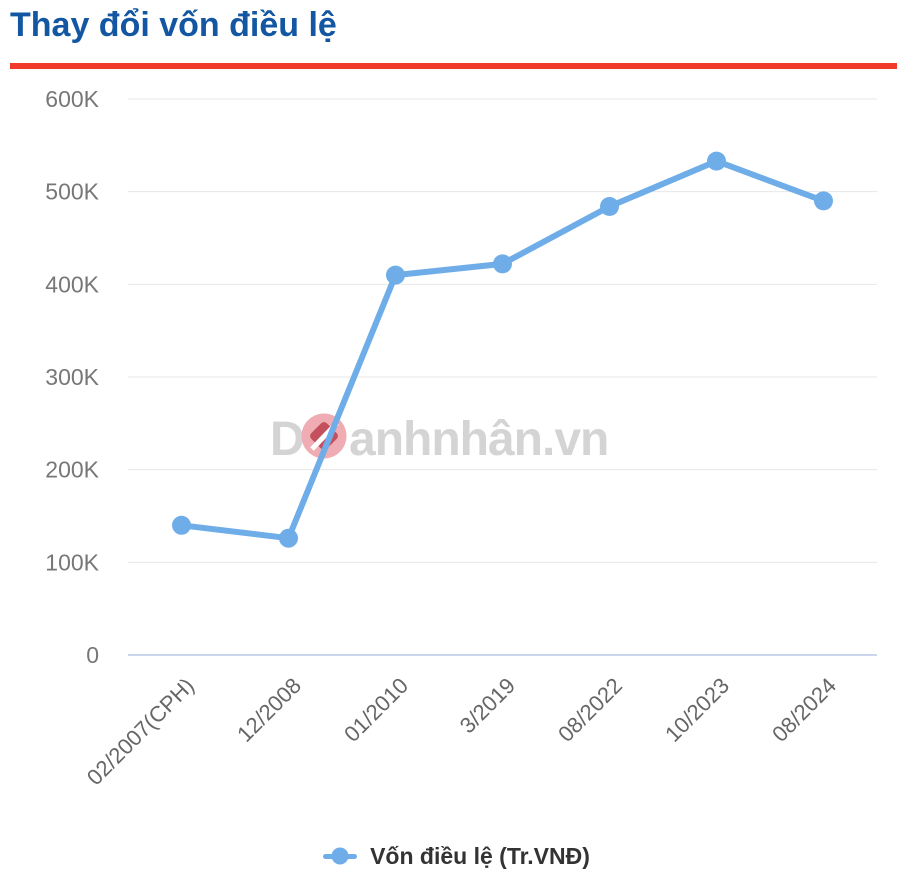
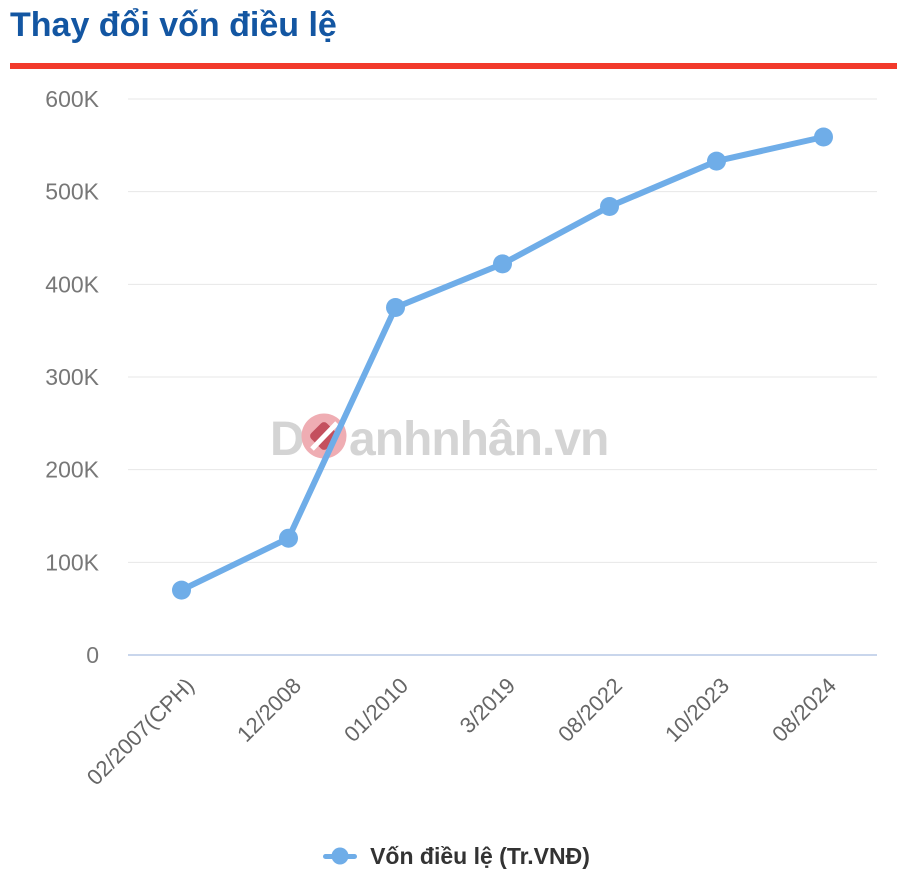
02/2007(CPH): 140K -> 70K
01/2010: 410K -> 380K
08/2024: 490K -> 560K
